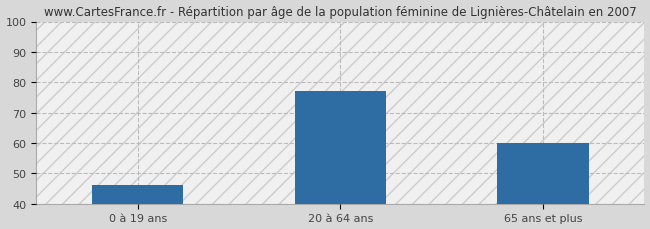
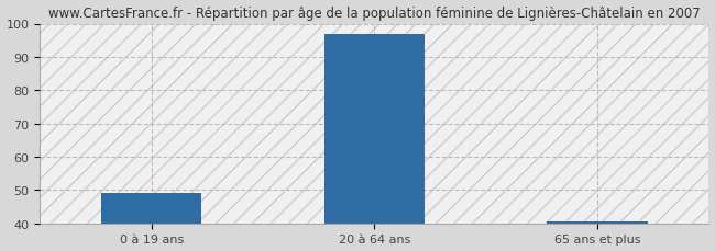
0 à 19 ans: 46.0 -> 49.0
20 à 64 ans: 77.0 -> 97.0
65 ans et plus: 60.0 -> 40.5
